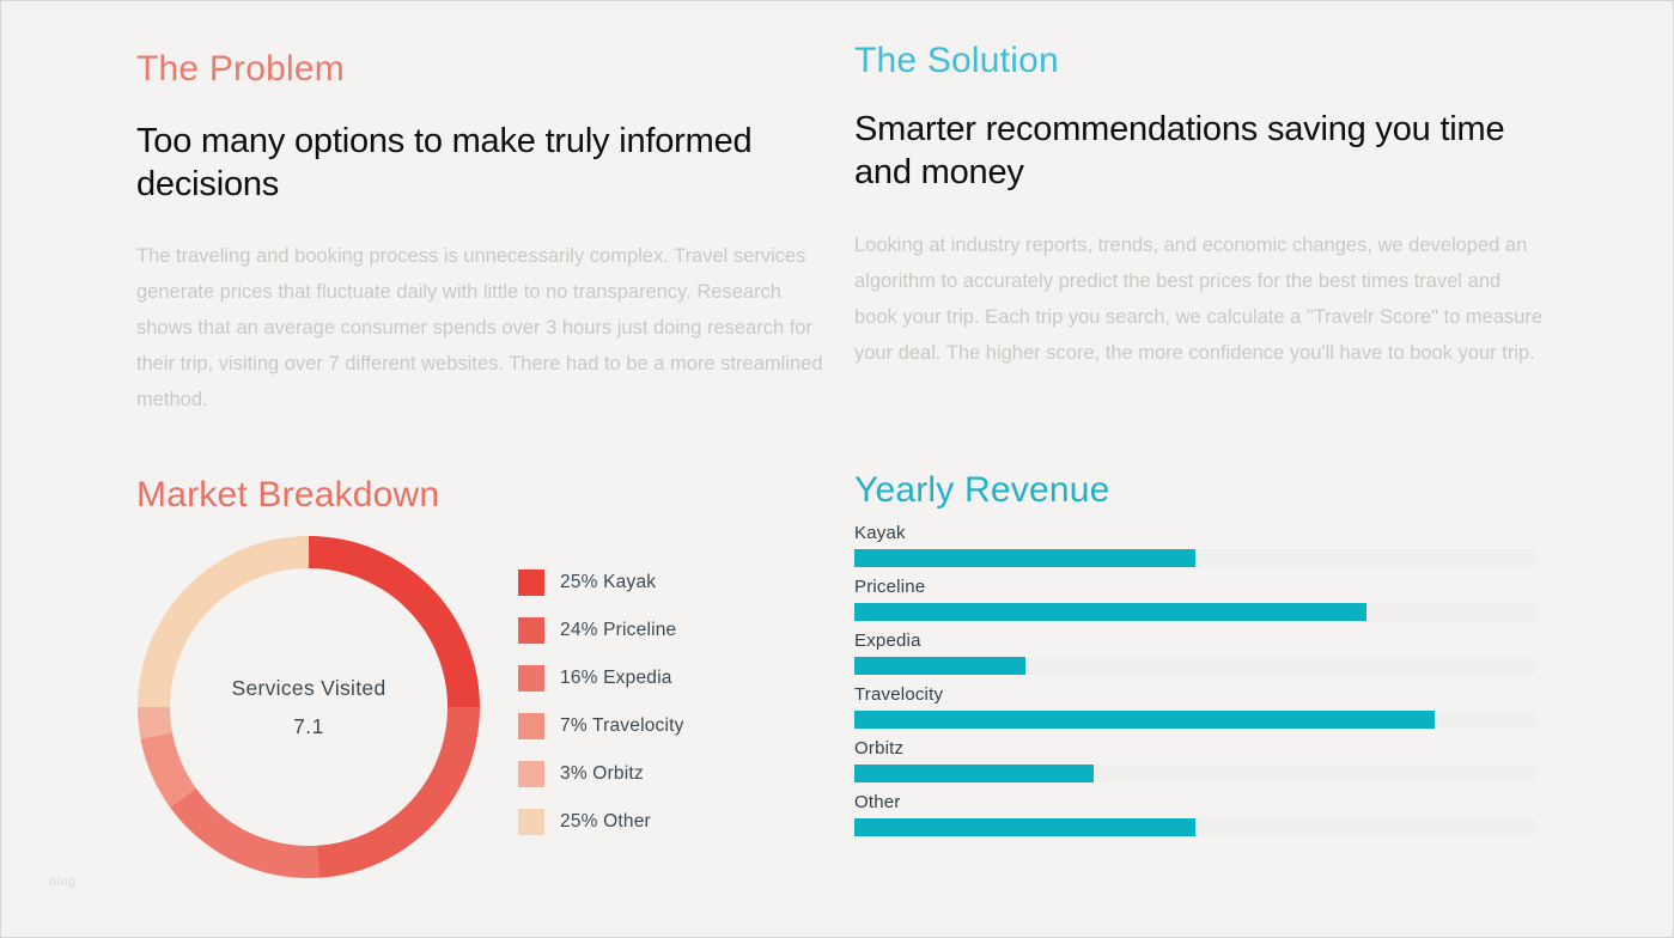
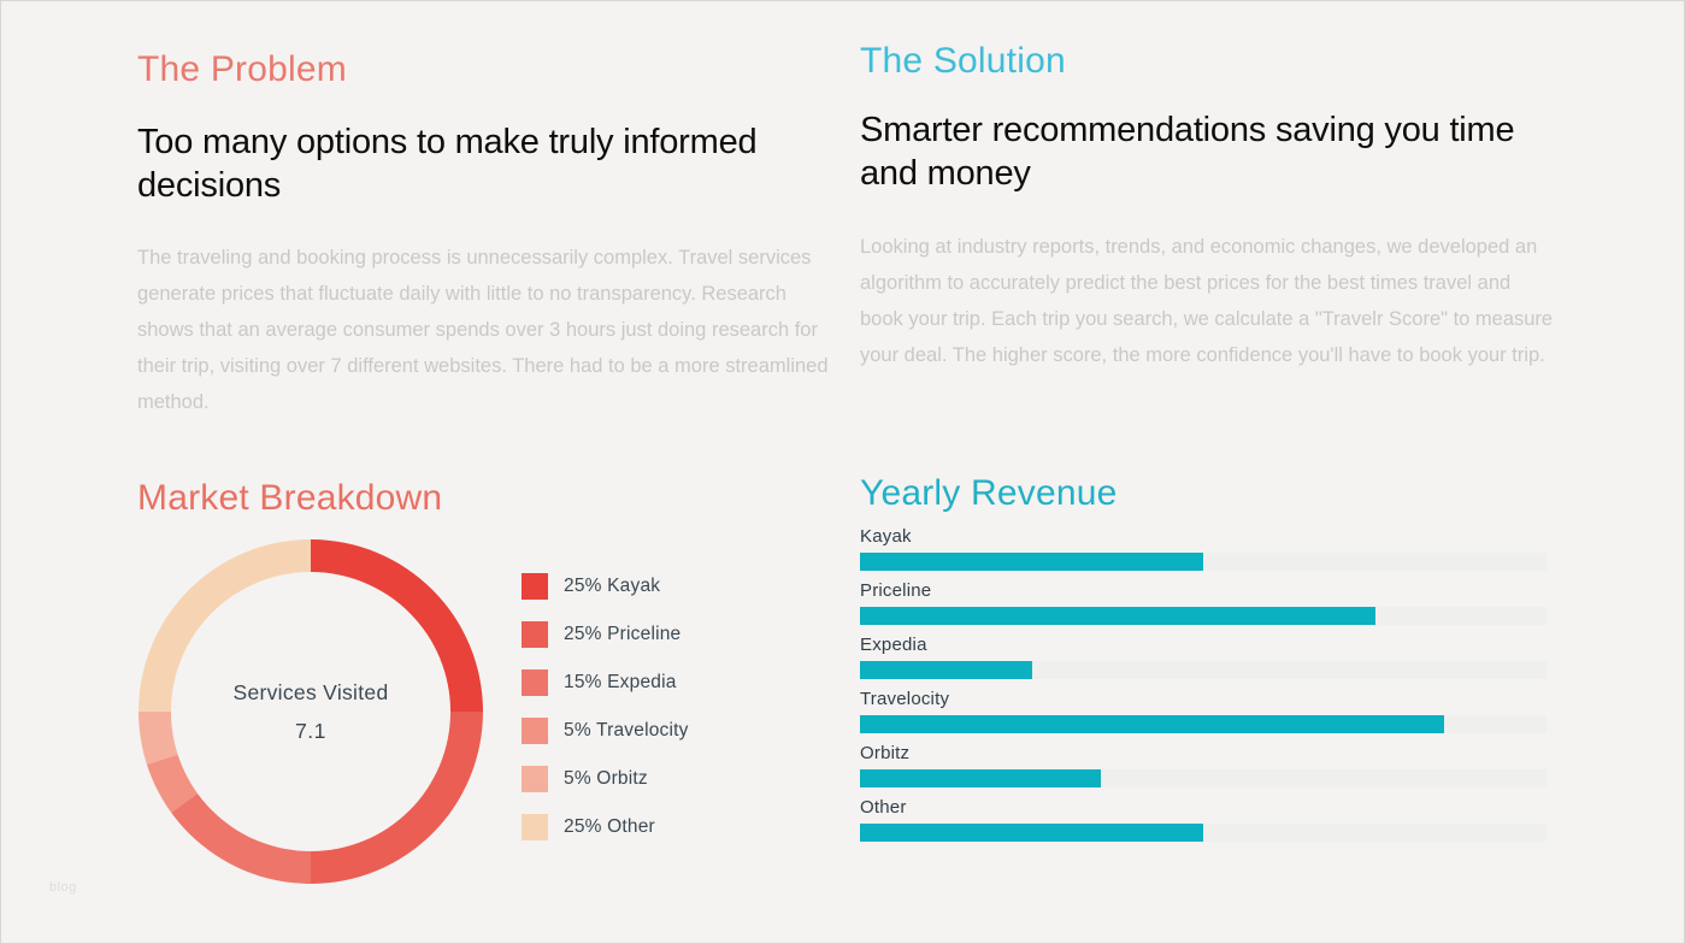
Market Breakdown/Priceline: 24% -> 25%
Market Breakdown/Expedia: 16% -> 15%
Market Breakdown/Travelocity: 7% -> 5%
Market Breakdown/Orbitz: 3% -> 5%
